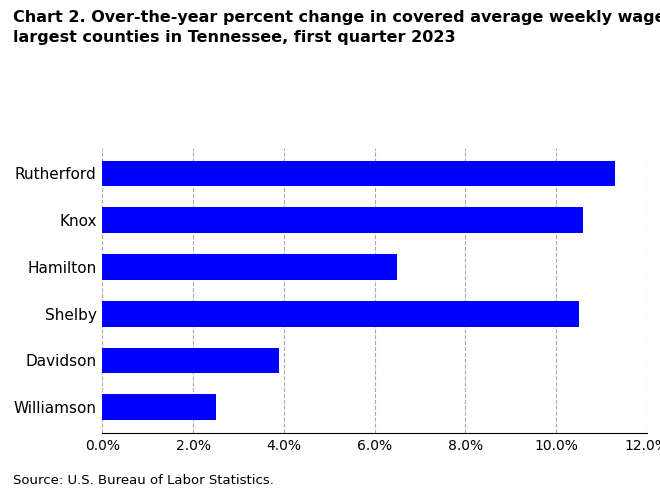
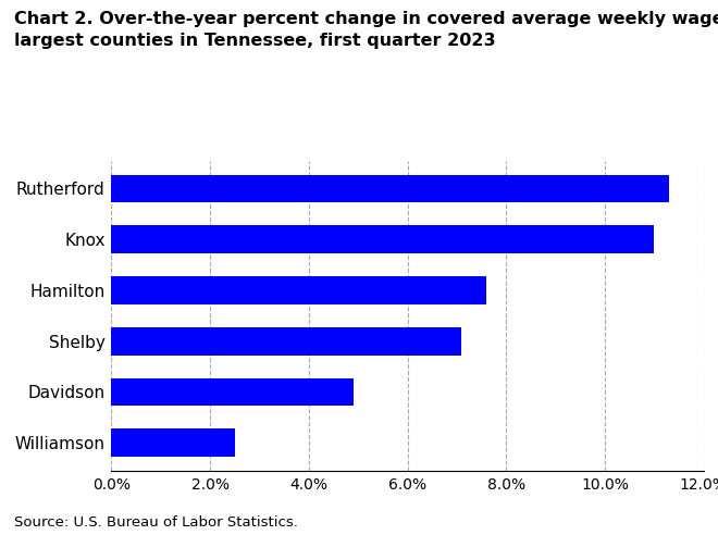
Knox: 10.6% -> 11.0%
Hamilton: 6.5% -> 7.6%
Shelby: 10.5% -> 7.1%
Davidson: 3.9% -> 4.9%
